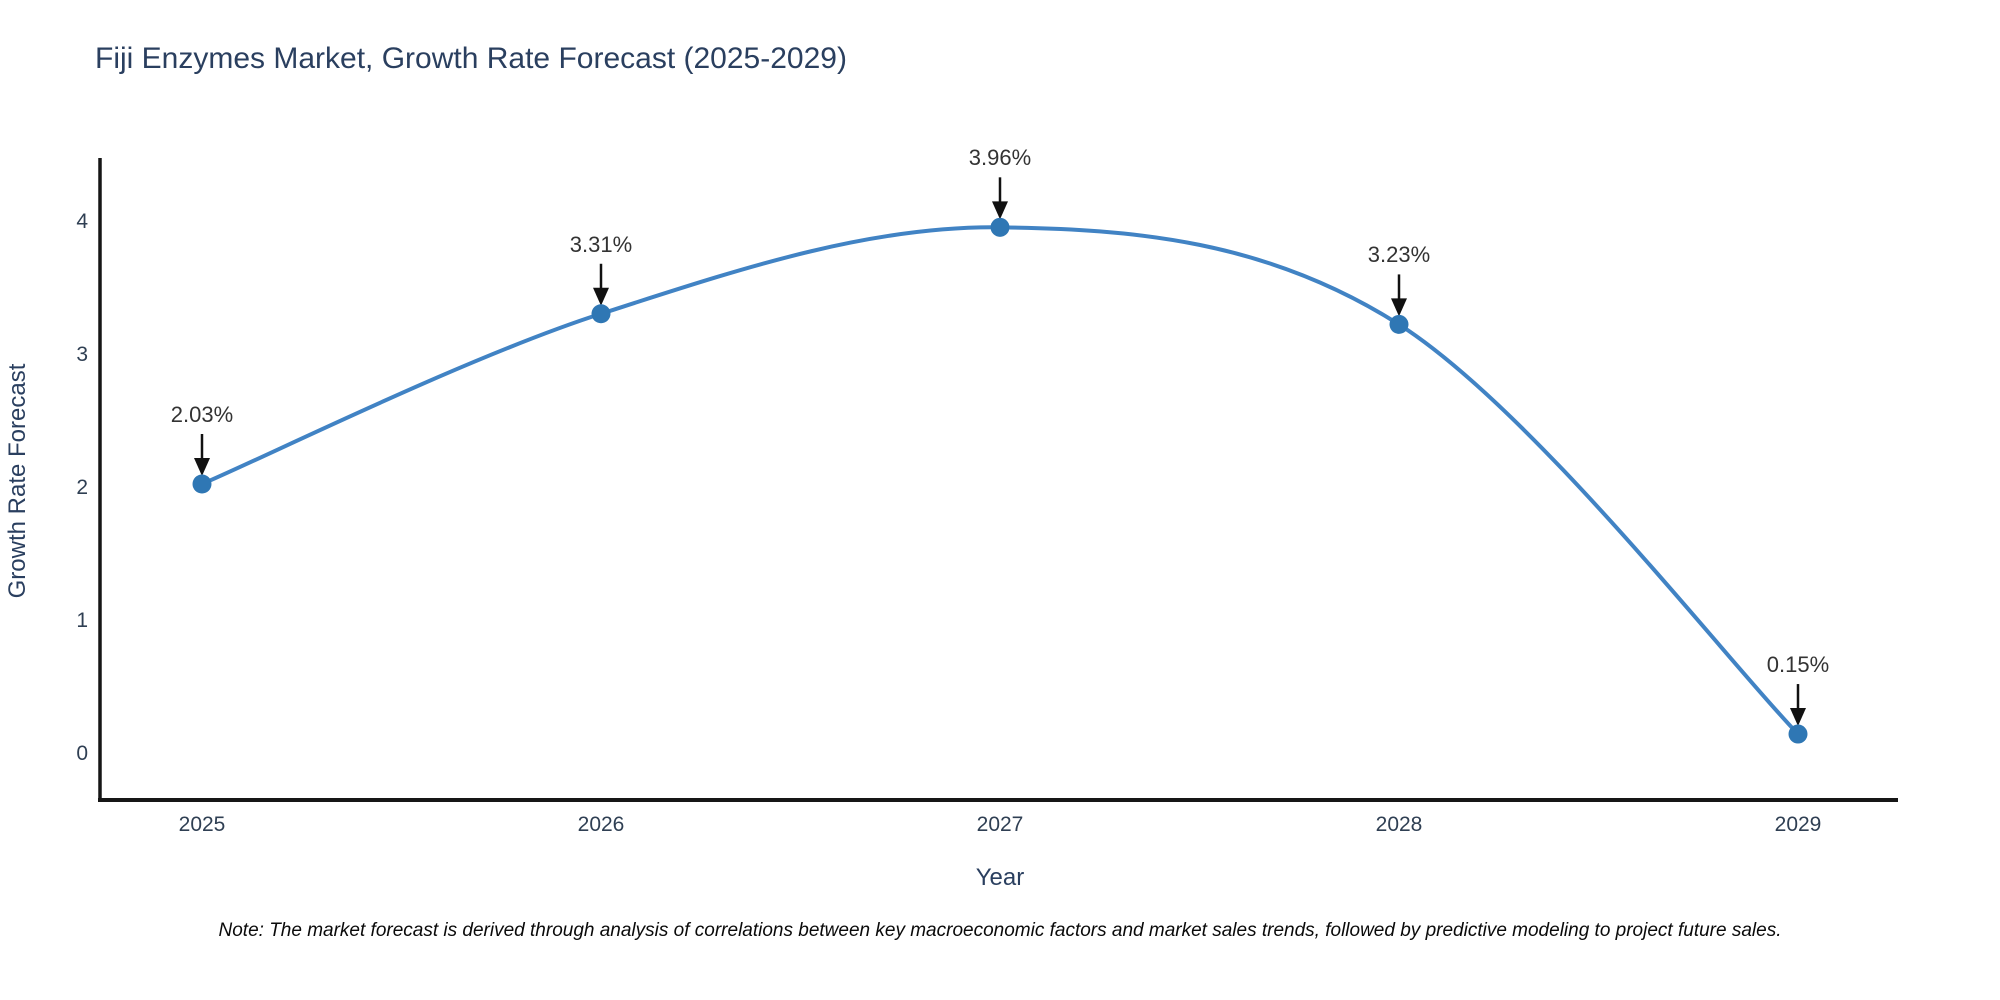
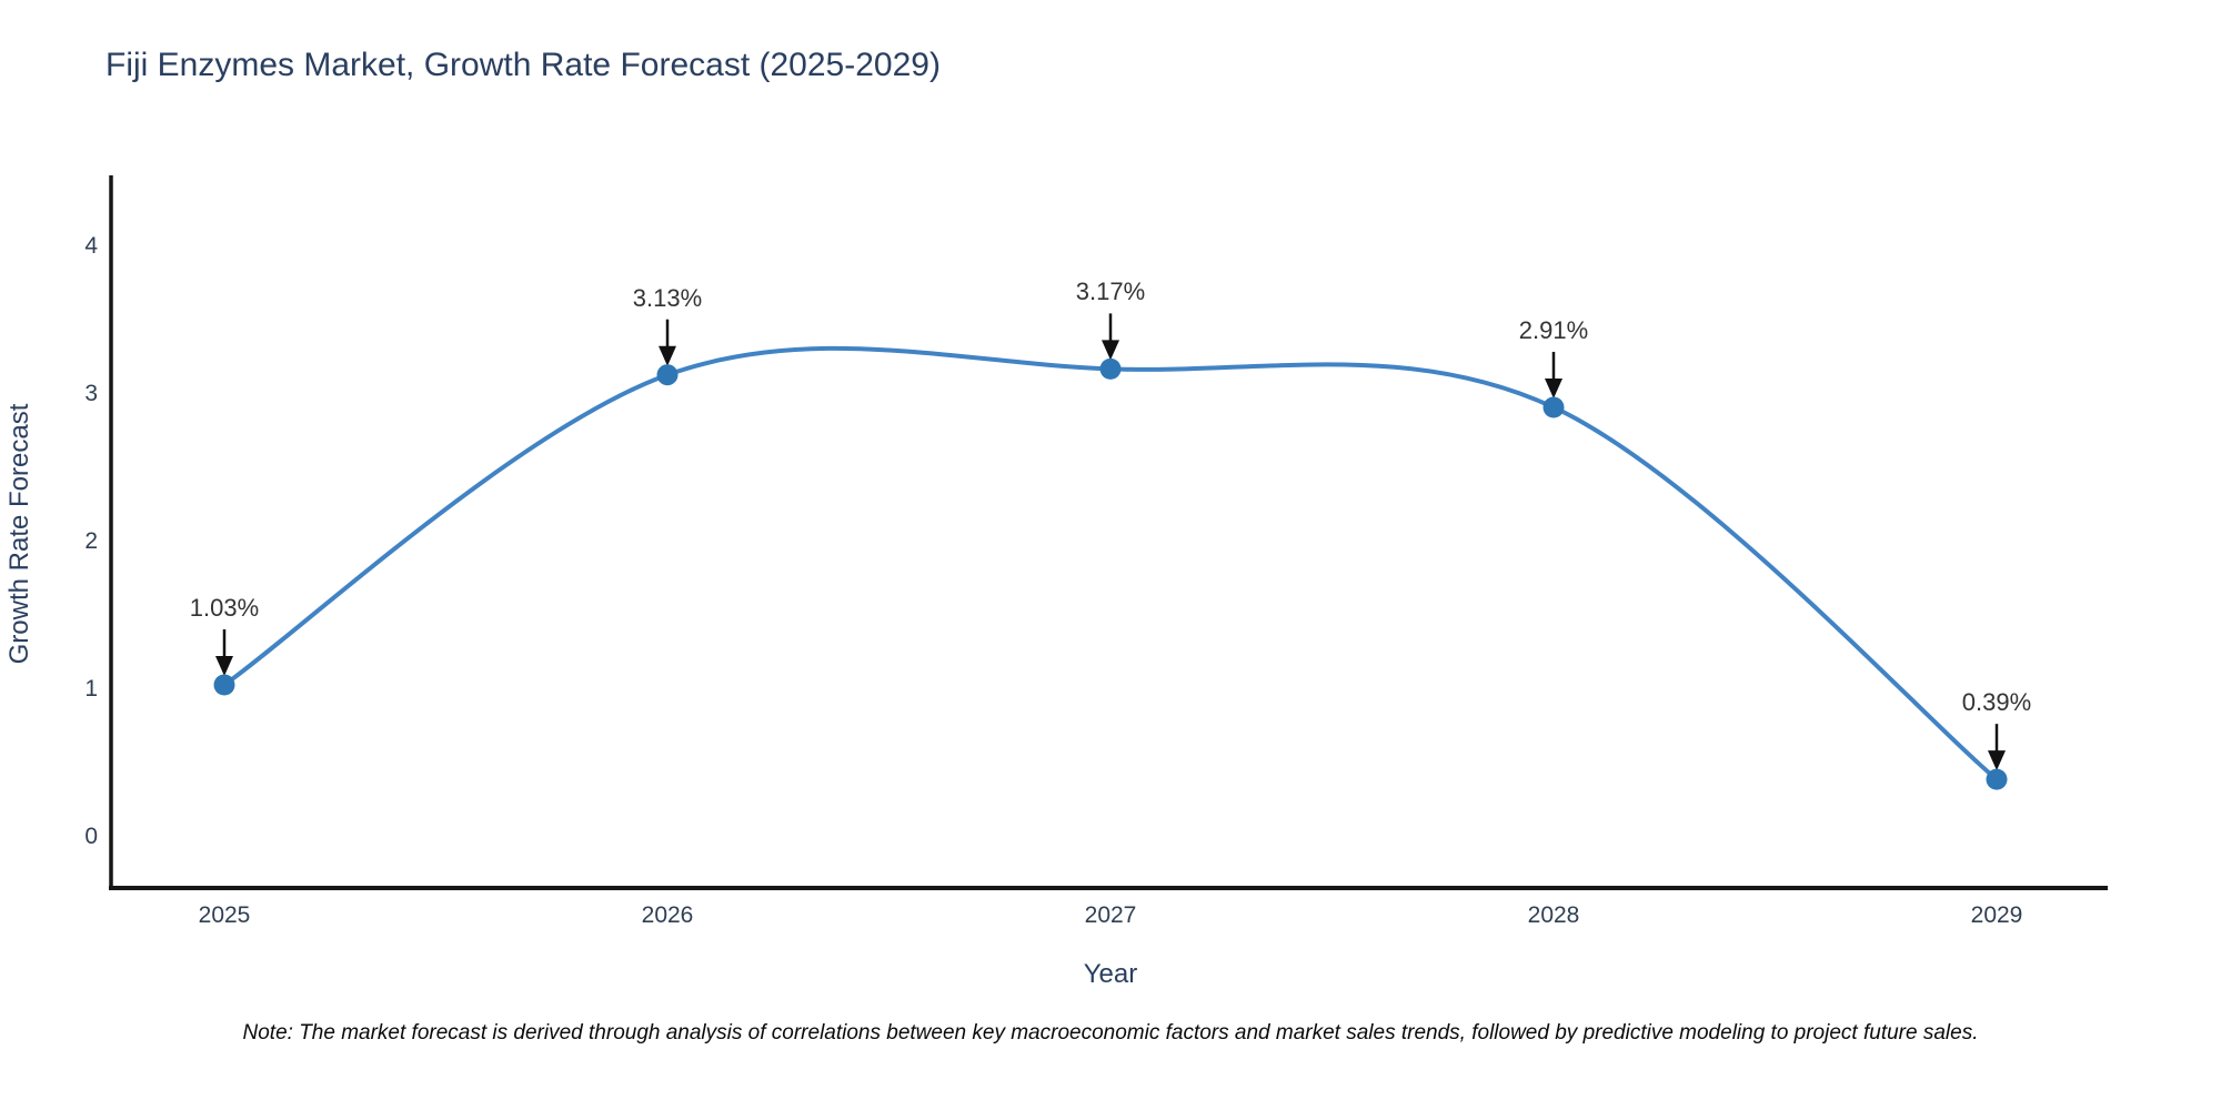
2025: 2.03% -> 1.03%
2026: 3.31% -> 3.13%
2027: 3.96% -> 3.17%
2028: 3.23% -> 2.91%
2029: 0.15% -> 0.39%
